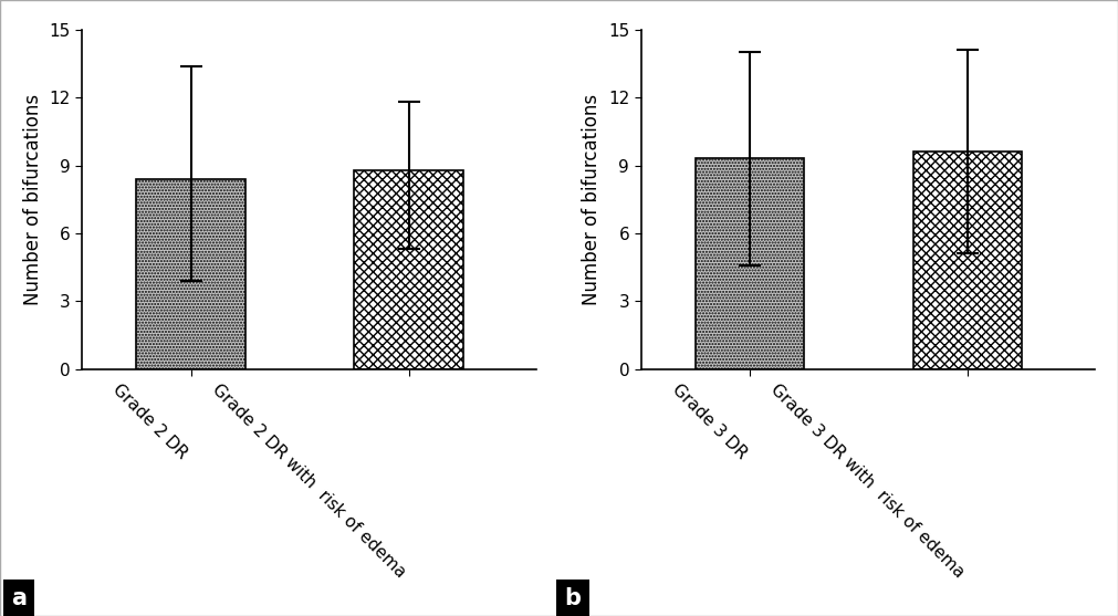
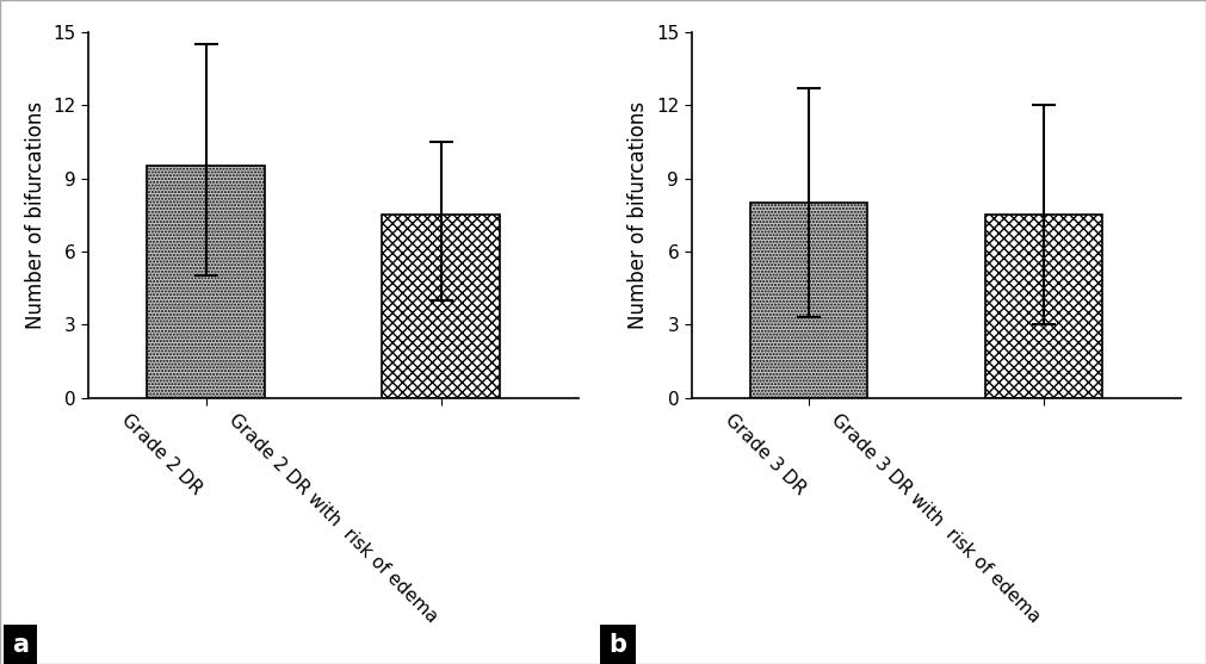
Grade 2 DR: 8.4 -> 9.5
Grade 2 DR with risk of edema: 8.8 -> 7.5
Grade 3 DR: 9.3 -> 8.0
Grade 3 DR with risk of edema: 9.6 -> 7.5
